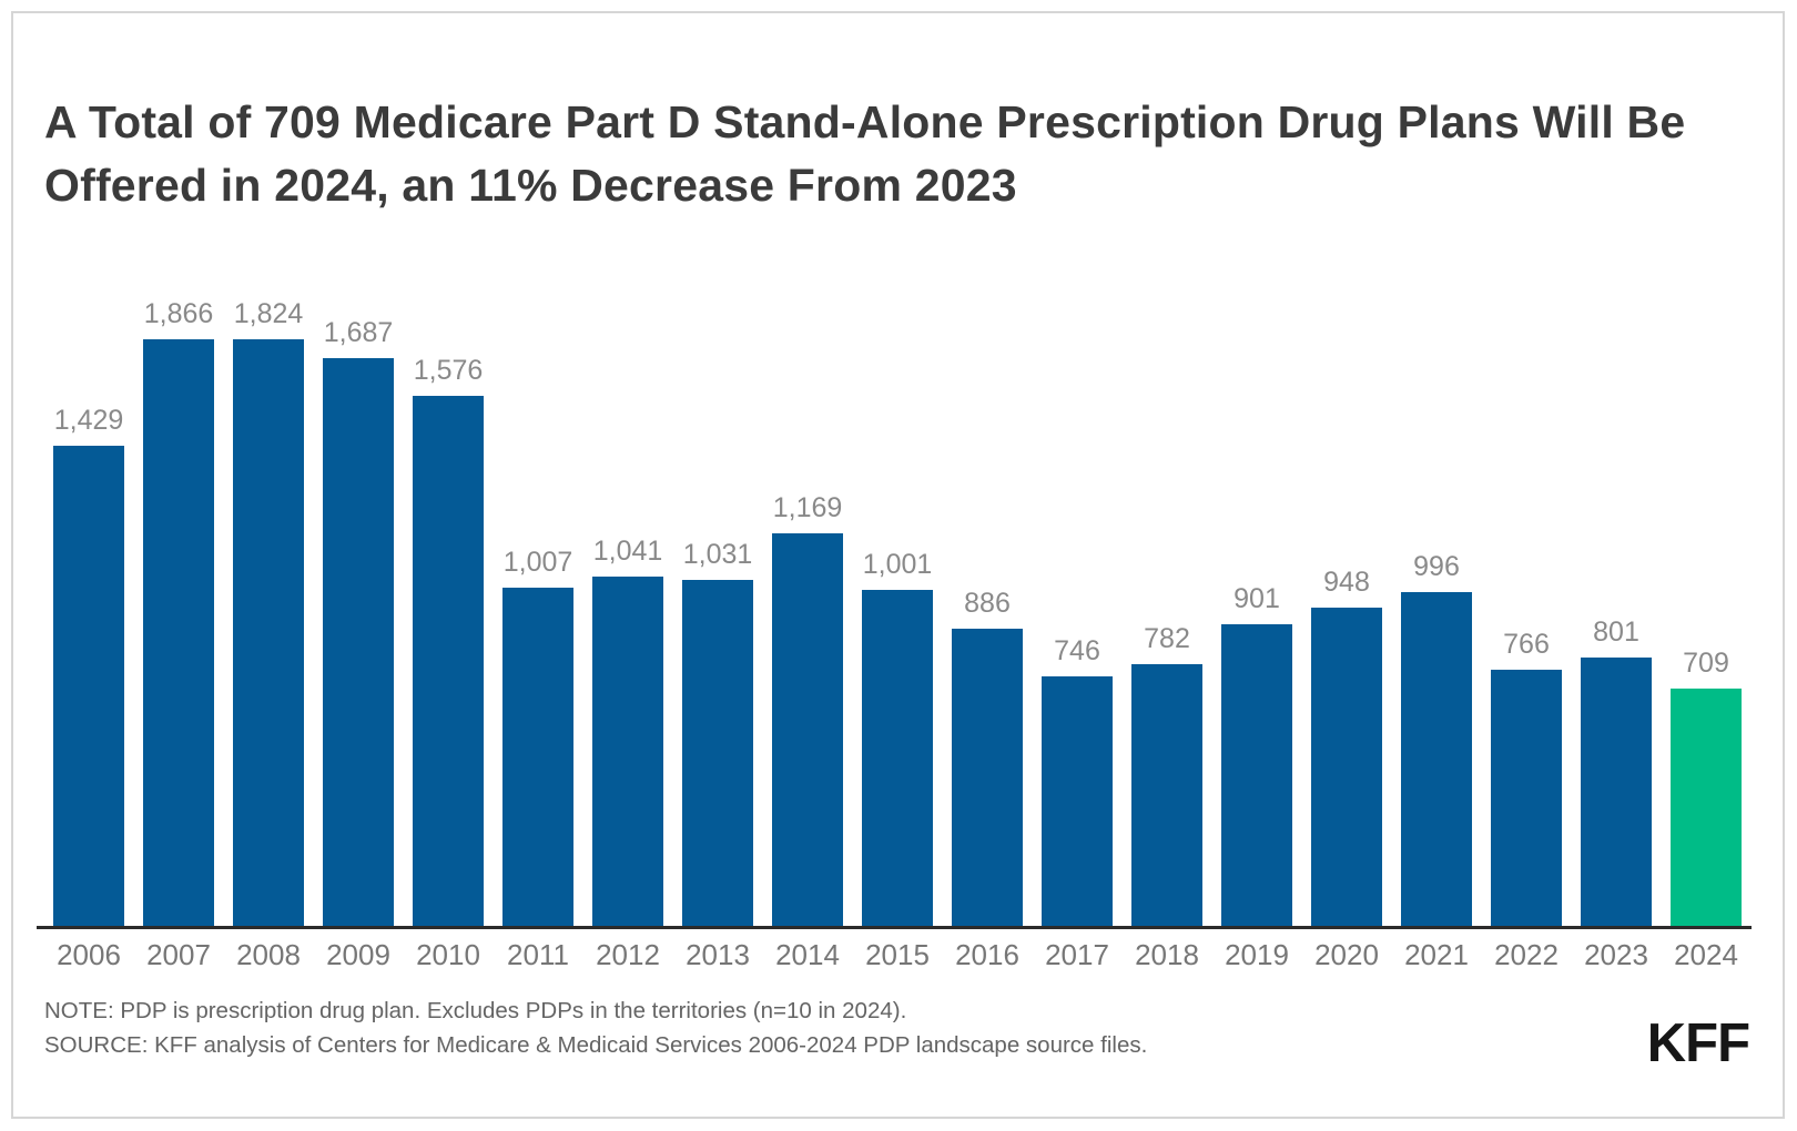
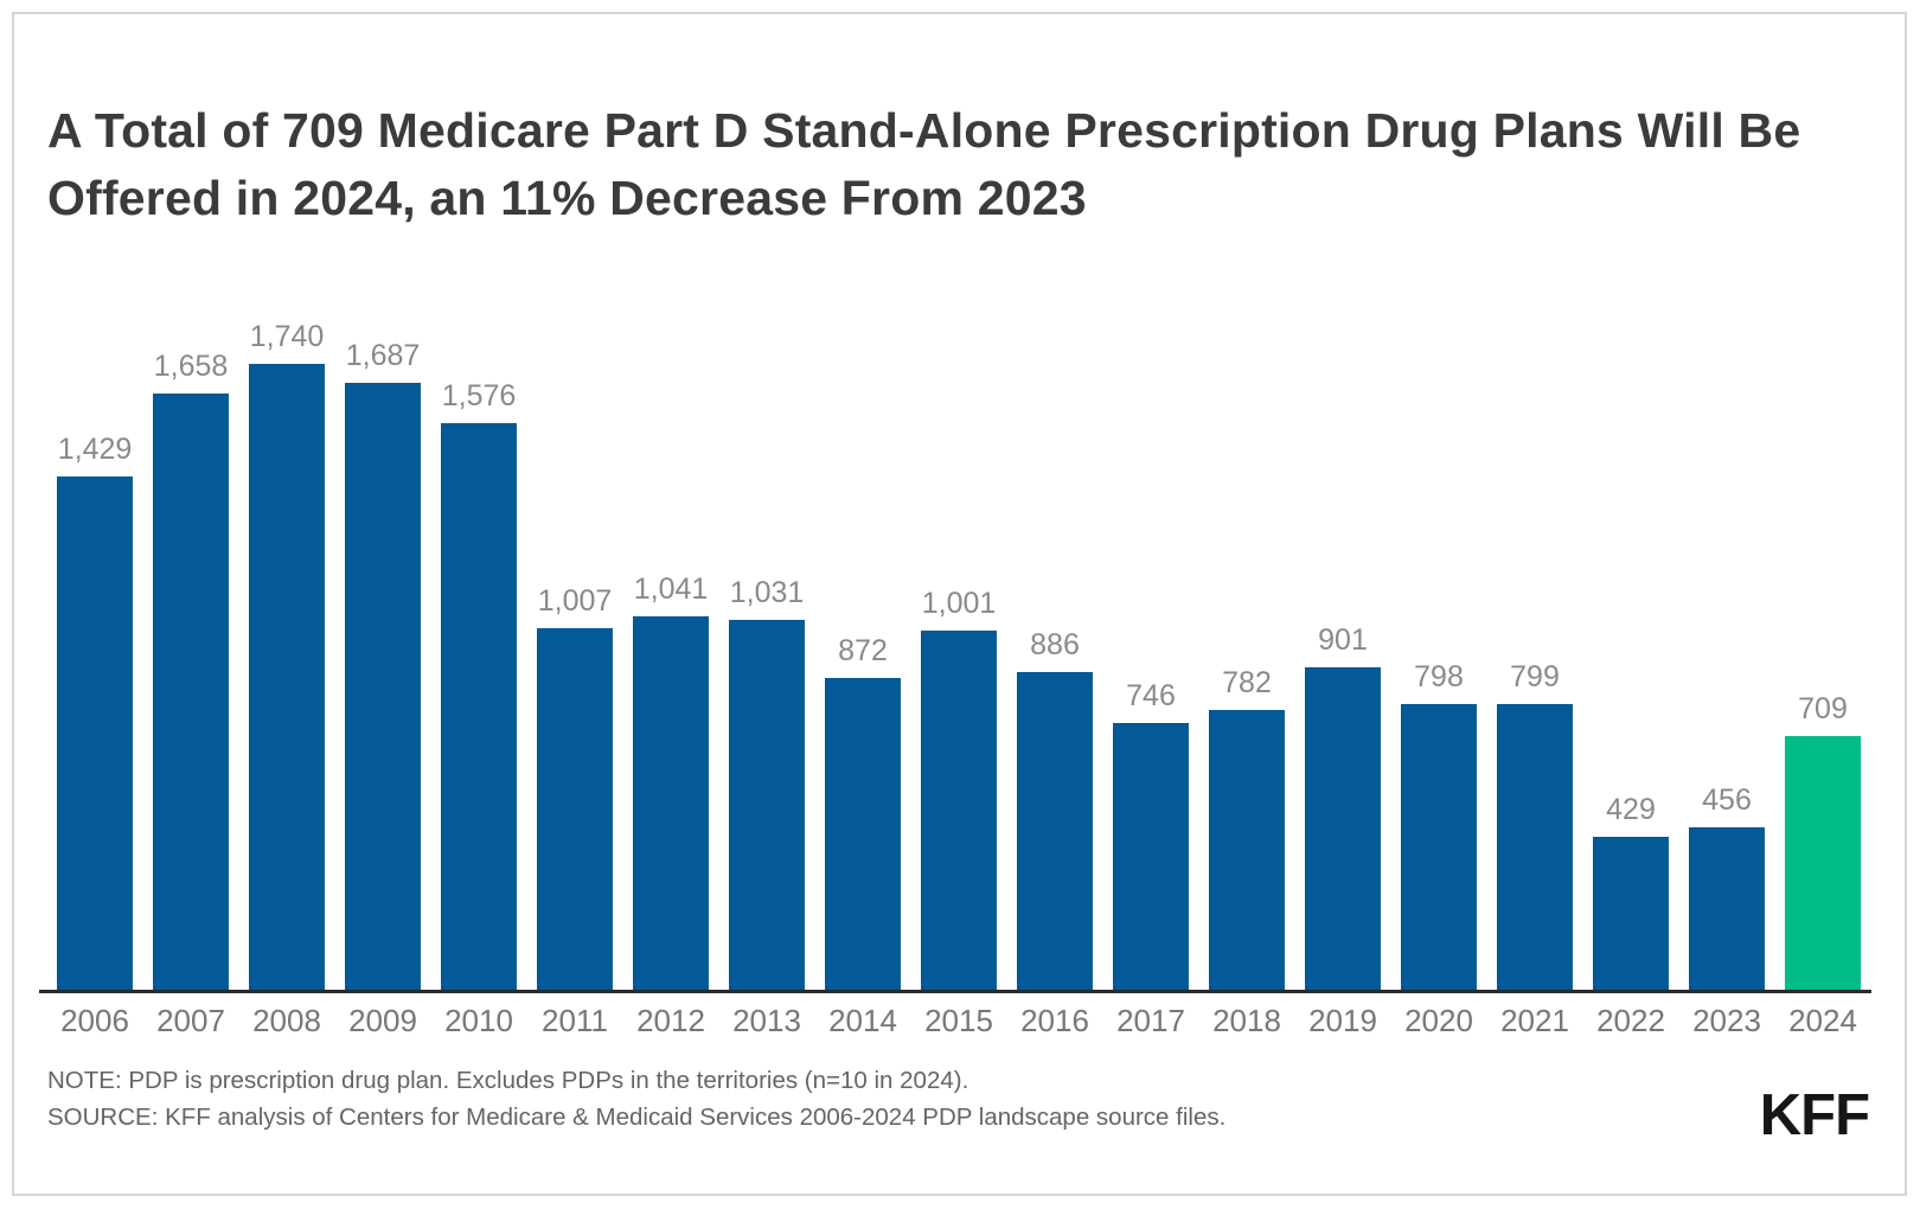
2007: 1,866 -> 1,658
2008: 1,824 -> 1,740
2014: 1,169 -> 872
2020: 948 -> 798
2021: 996 -> 799
2022: 766 -> 429
2023: 801 -> 456
